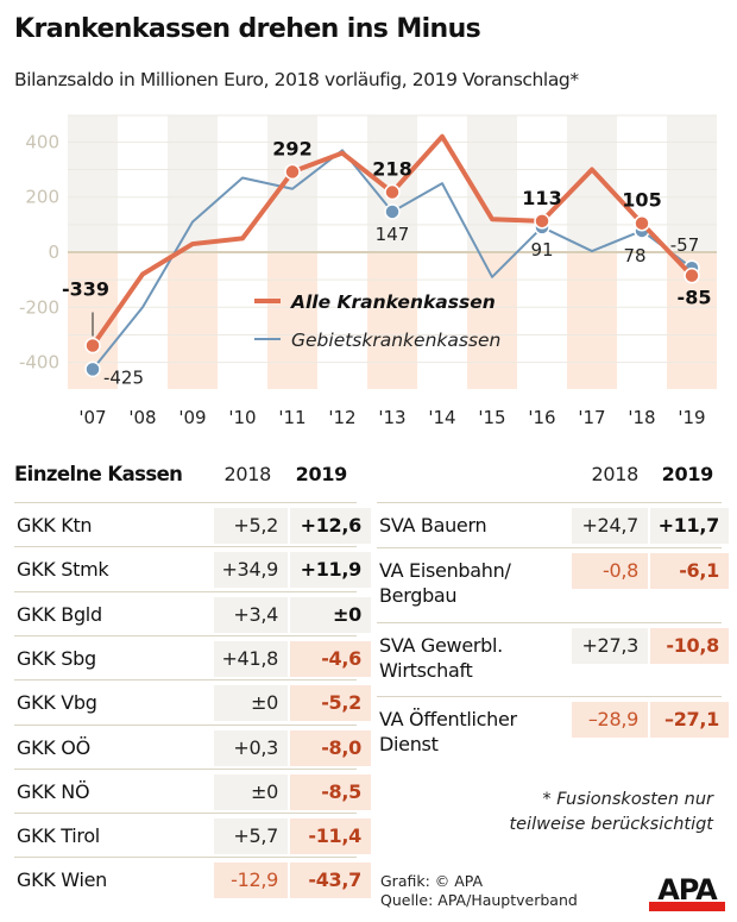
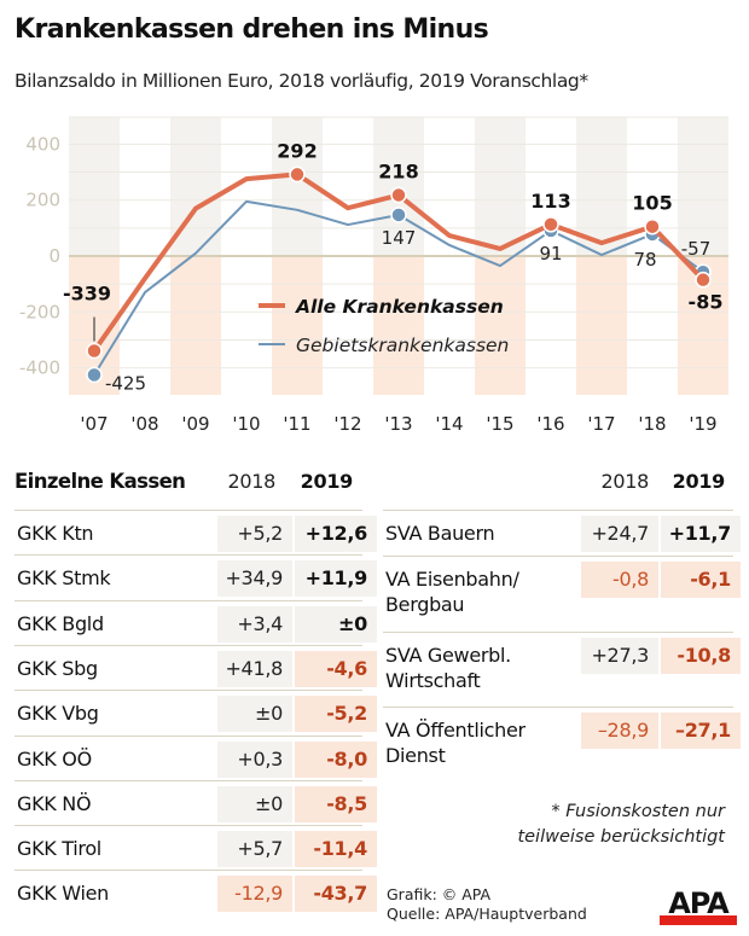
Gebietskrankenkassen/'08: -200 -> -130
Alle Krankenkassen/'09: 30 -> 170
Gebietskrankenkassen/'09: 110 -> 10
Alle Krankenkassen/'10: 50 -> 280
Gebietskrankenkassen/'10: 270 -> 200
Gebietskrankenkassen/'11: 230 -> 160
Alle Krankenkassen/'12: 360 -> 170
Gebietskrankenkassen/'12: 370 -> 110
Alle Krankenkassen/'14: 420 -> 70
Gebietskrankenkassen/'14: 250 -> 40
Alle Krankenkassen/'15: 120 -> 30
Gebietskrankenkassen/'15: -90 -> -40
Alle Krankenkassen/'17: 300 -> 50
